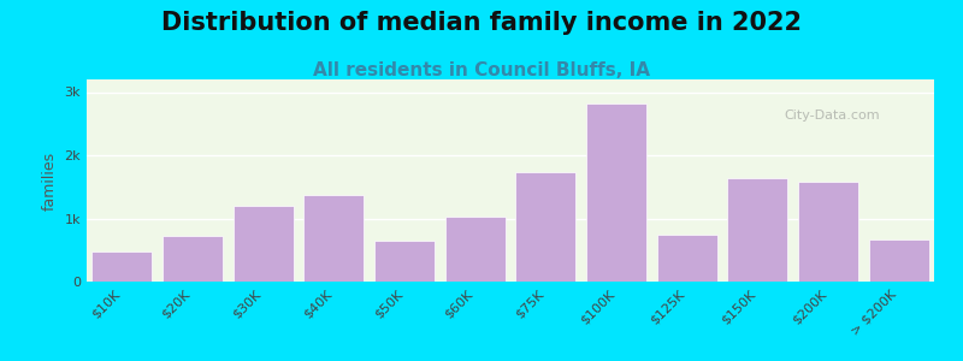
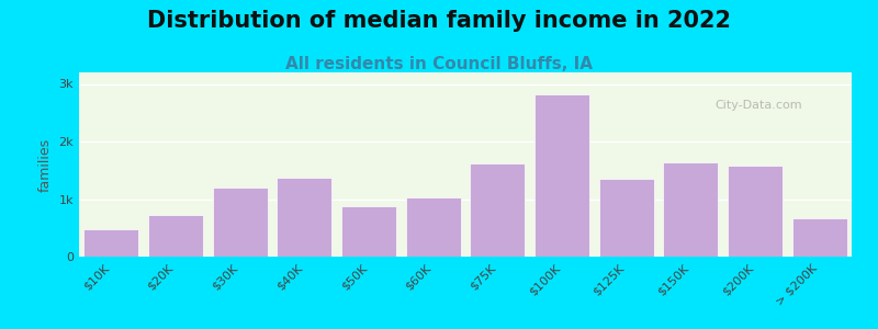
$50K: 0.64k -> 0.88k
$75K: 1.74k -> 1.62k
$125K: 0.74k -> 1.36k
